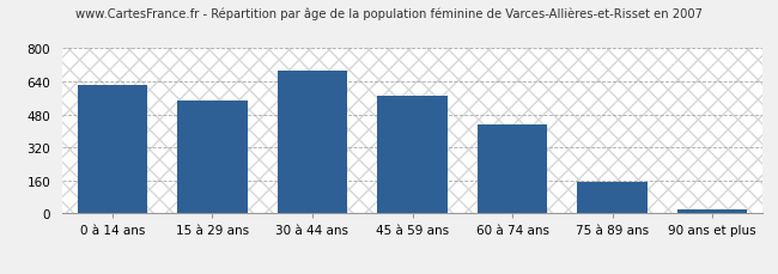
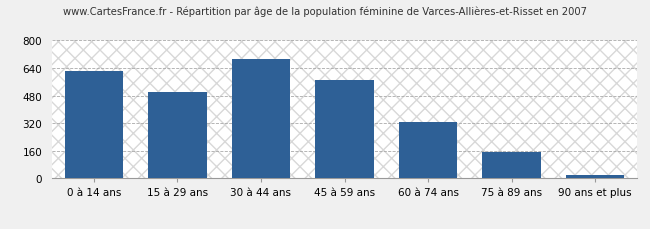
15 à 29 ans: 550 -> 500
60 à 74 ans: 430 -> 320
